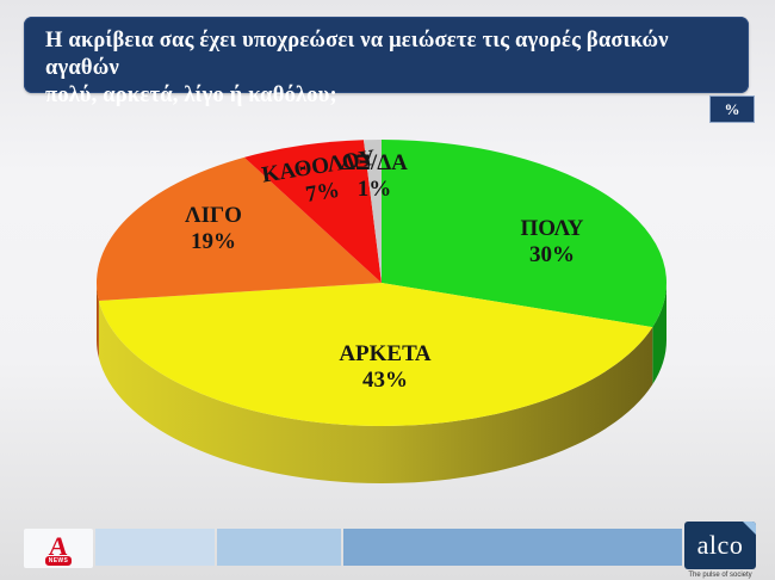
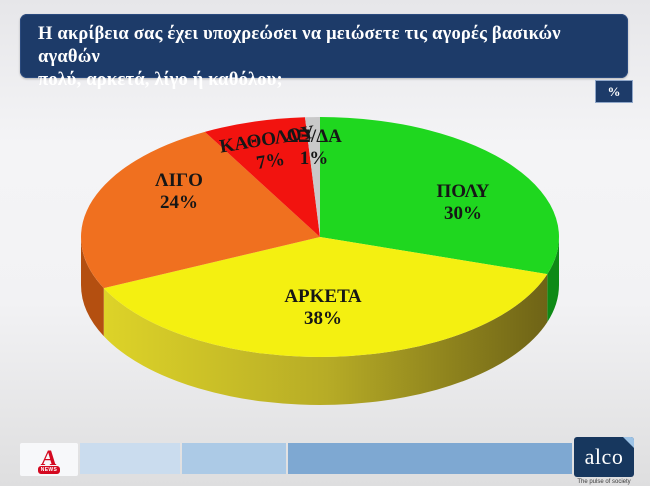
ΑΡΚΕΤΑ: 43% -> 38%
ΛΙΓΟ: 19% -> 24%
